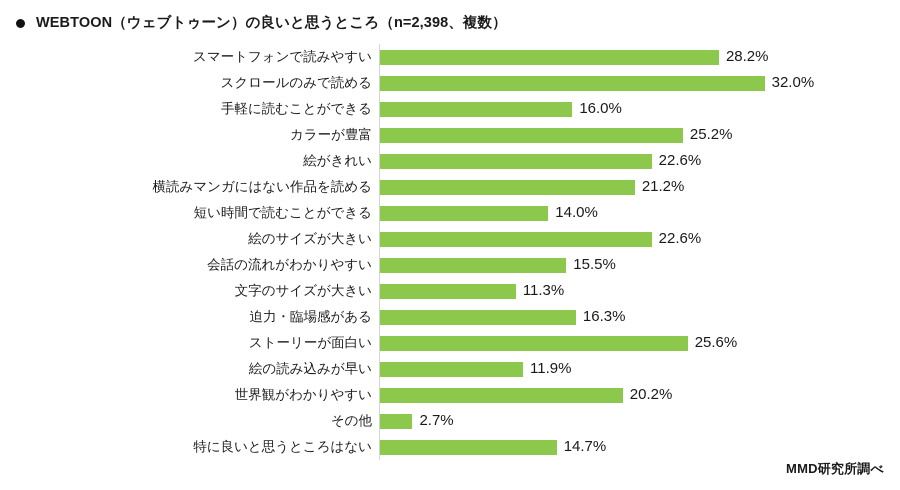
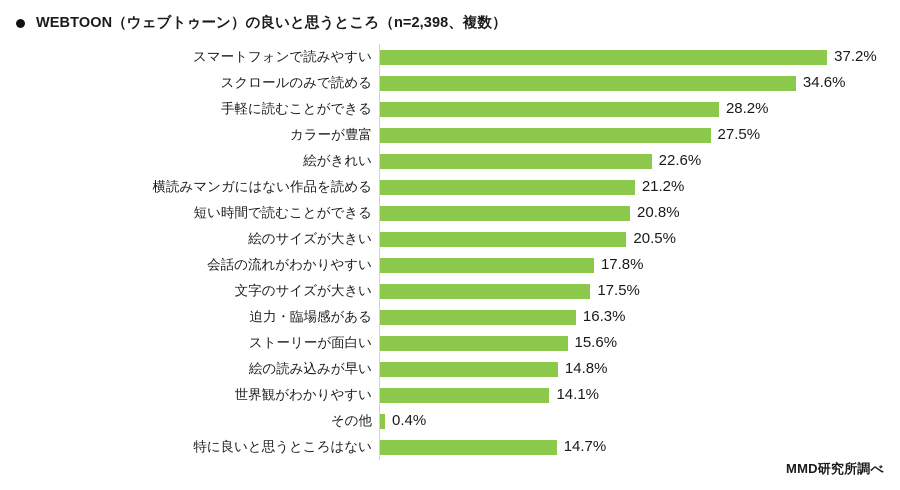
スマートフォンで読みやすい: 28.2% -> 37.2%
スクロールのみで読める: 32.0% -> 34.6%
手軽に読むことができる: 16.0% -> 28.2%
カラーが豊富: 25.2% -> 27.5%
短い時間で読むことができる: 14.0% -> 20.8%
絵のサイズが大きい: 22.6% -> 20.5%
会話の流れがわかりやすい: 15.5% -> 17.8%
文字のサイズが大きい: 11.3% -> 17.5%
ストーリーが面白い: 25.6% -> 15.6%
絵の読み込みが早い: 11.9% -> 14.8%
世界観がわかりやすい: 20.2% -> 14.1%
その他: 2.7% -> 0.4%
